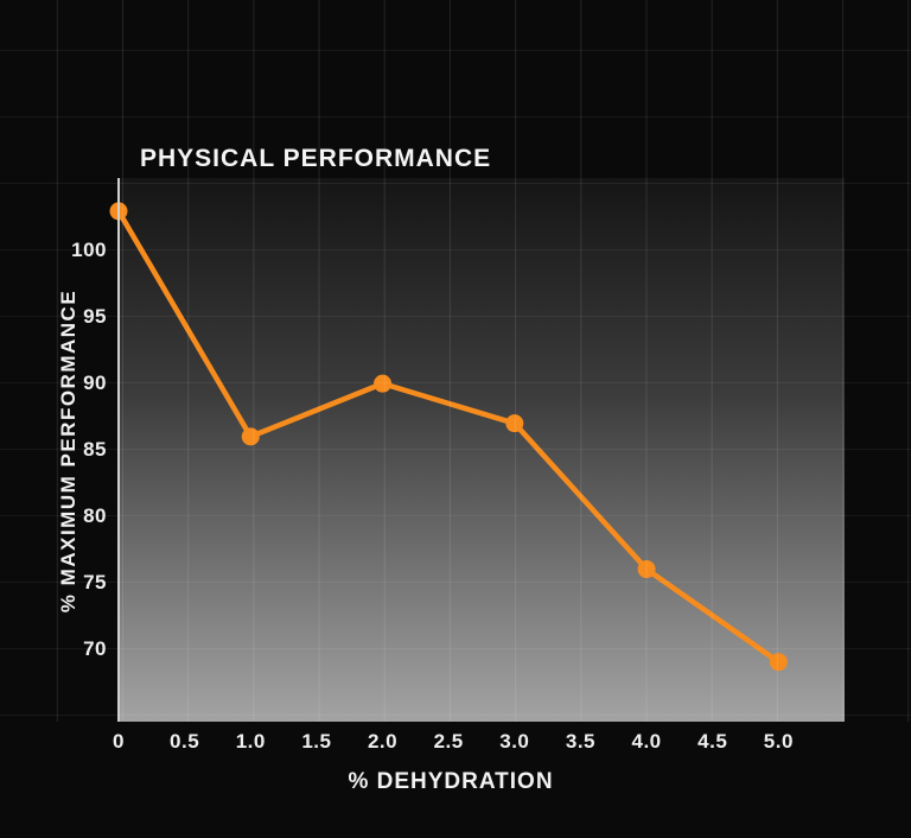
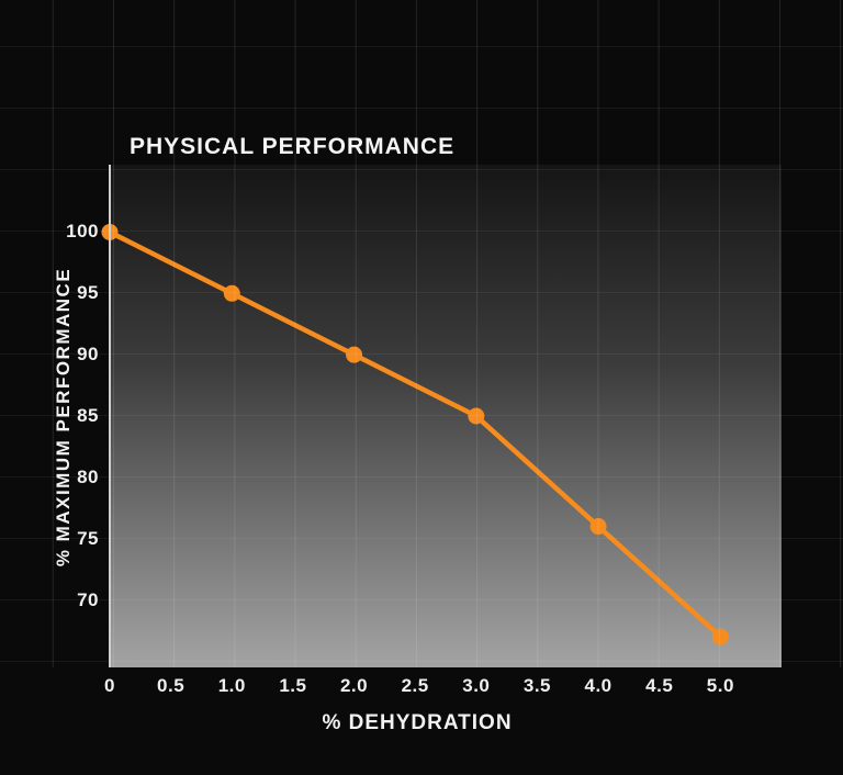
0: 103 -> 100
1.0: 86 -> 95
3.0: 87 -> 85
5.0: 69 -> 67
